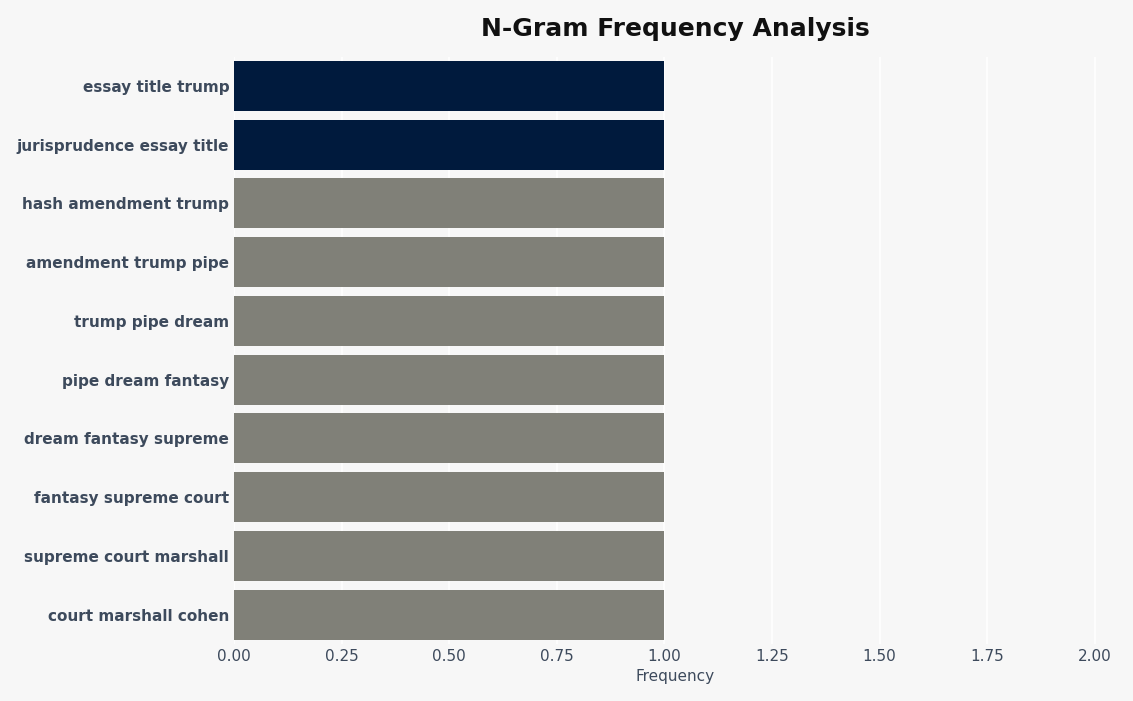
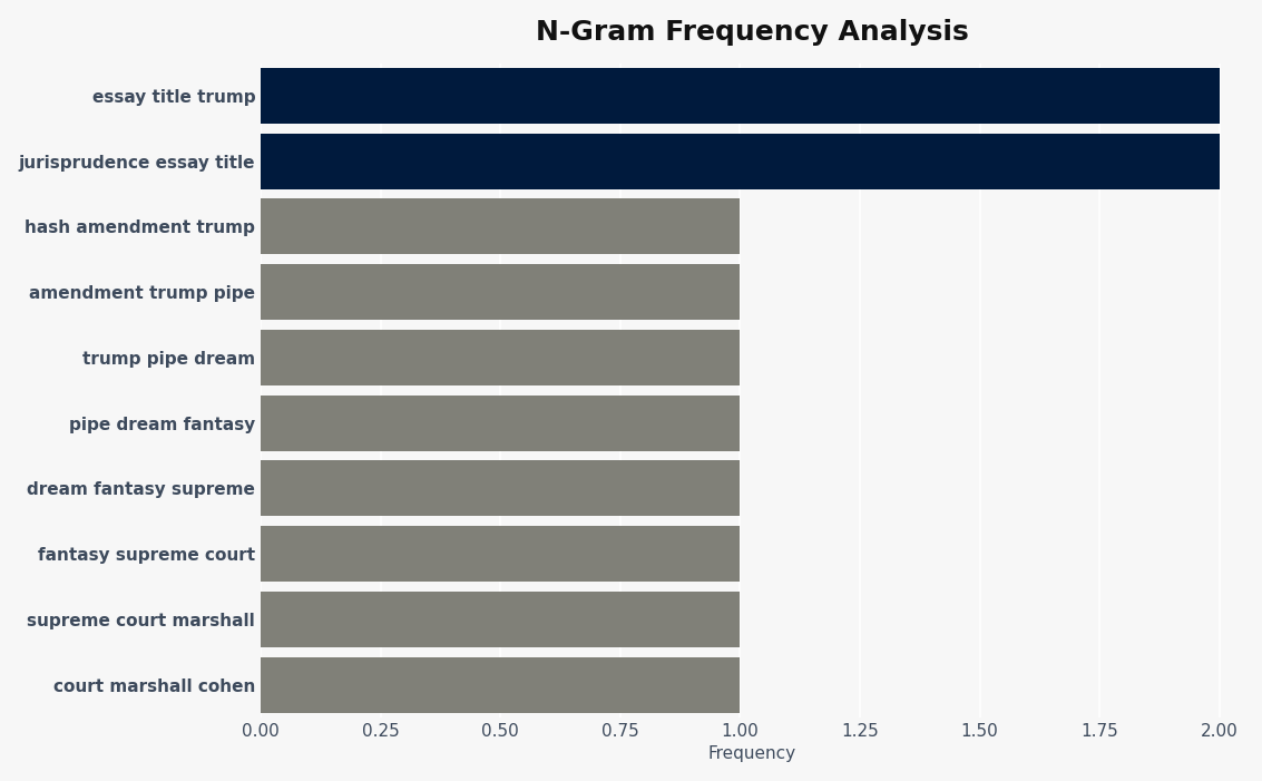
essay title trump: 1 -> 2
jurisprudence essay title: 1 -> 2
